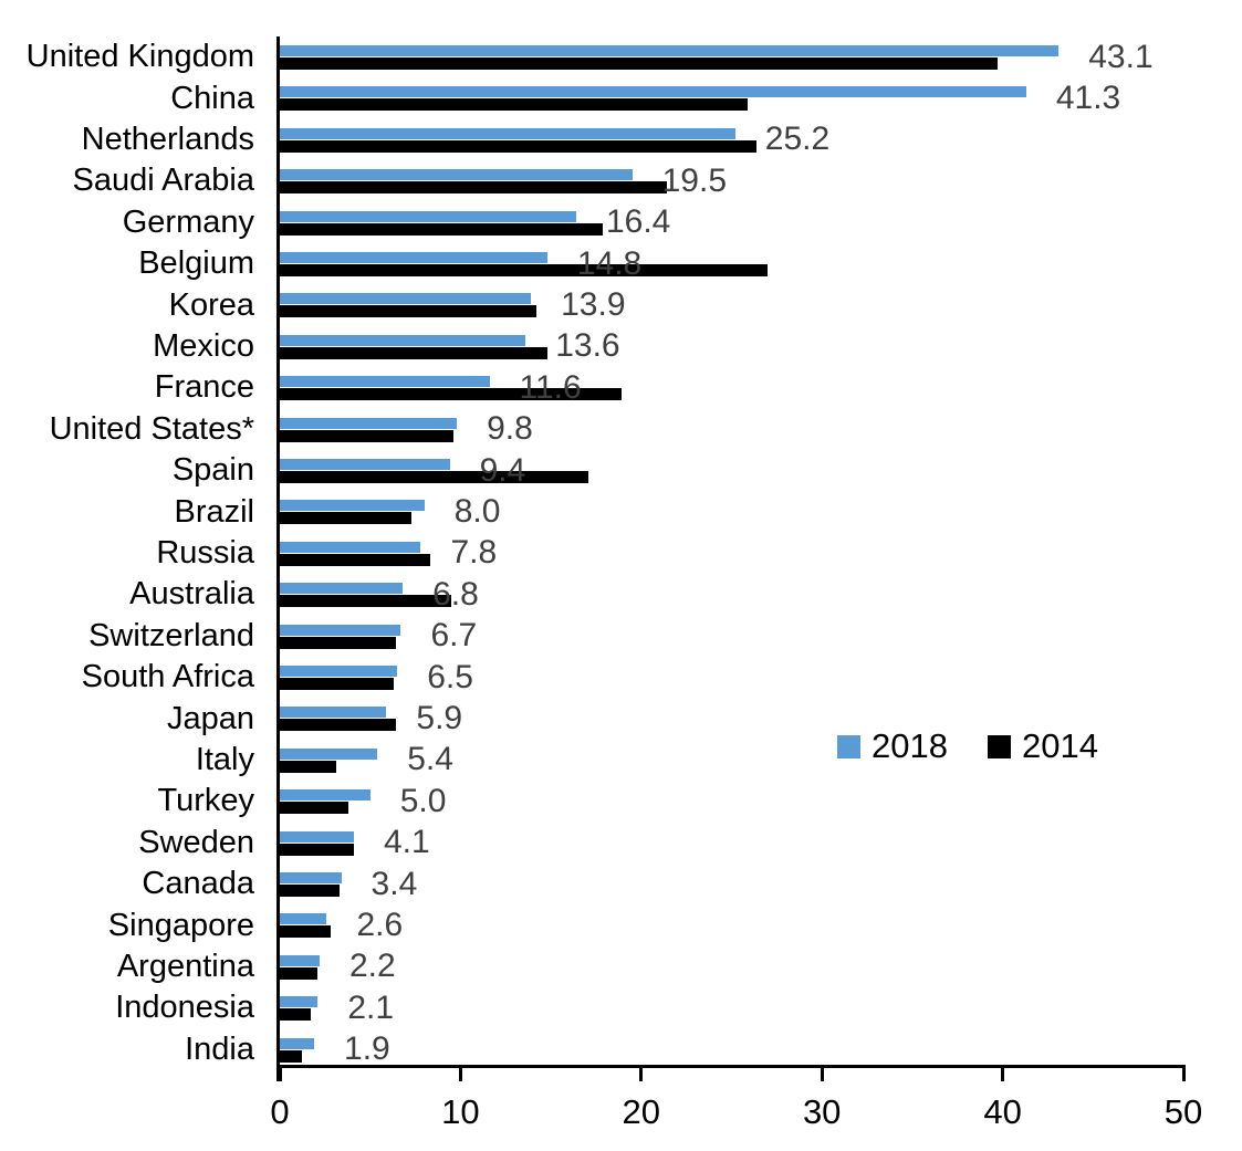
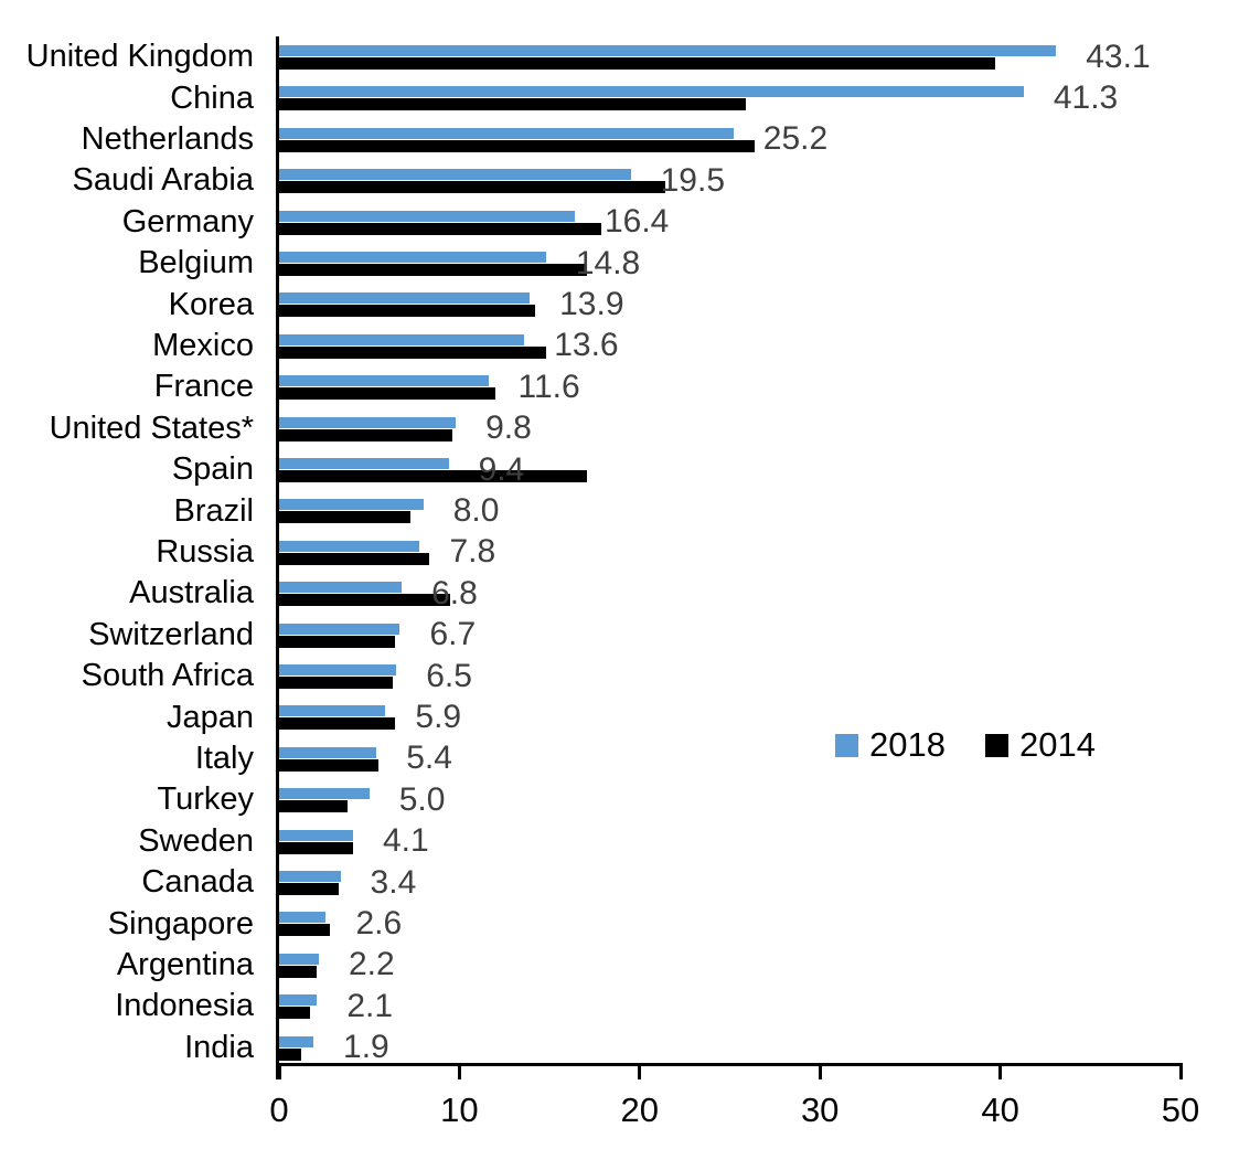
2014/Belgium: 27.0 -> 17.1
2014/France: 18.9 -> 12.0
2014/Italy: 3.1 -> 5.5
